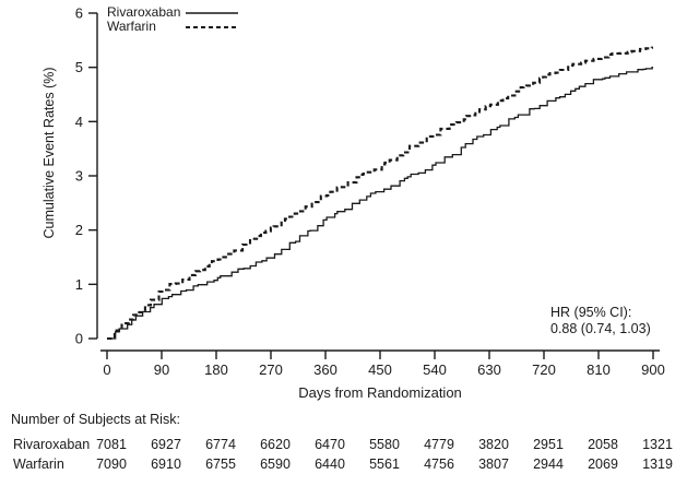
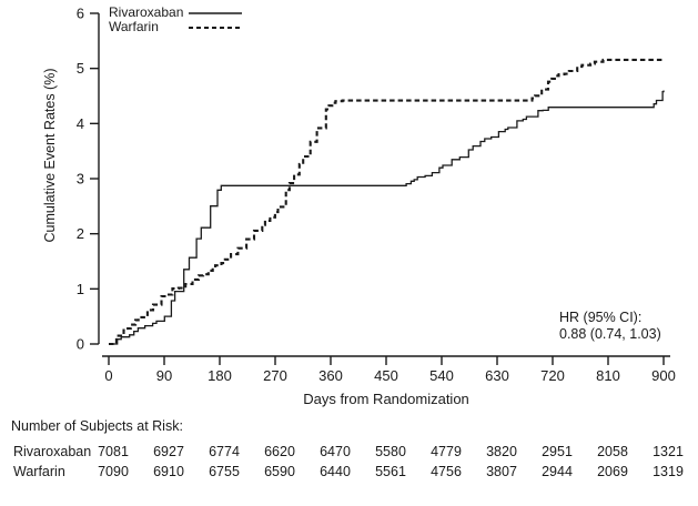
Rivaroxaban/90: 0.8 -> 0.5
Rivaroxaban/180: 1.1 -> 2.9
Warfarin/270: 2.0 -> 2.4
Warfarin/360: 2.6 -> 4.4
Warfarin/450: 3.2 -> 4.4
Warfarin/540: 3.8 -> 4.0
Warfarin/630: 4.3 -> 3.8
Rivaroxaban/810: 4.8 -> 3.2
Rivaroxaban/900: 5.0 -> 4.6
Warfarin/900: 5.3 -> 4.7
